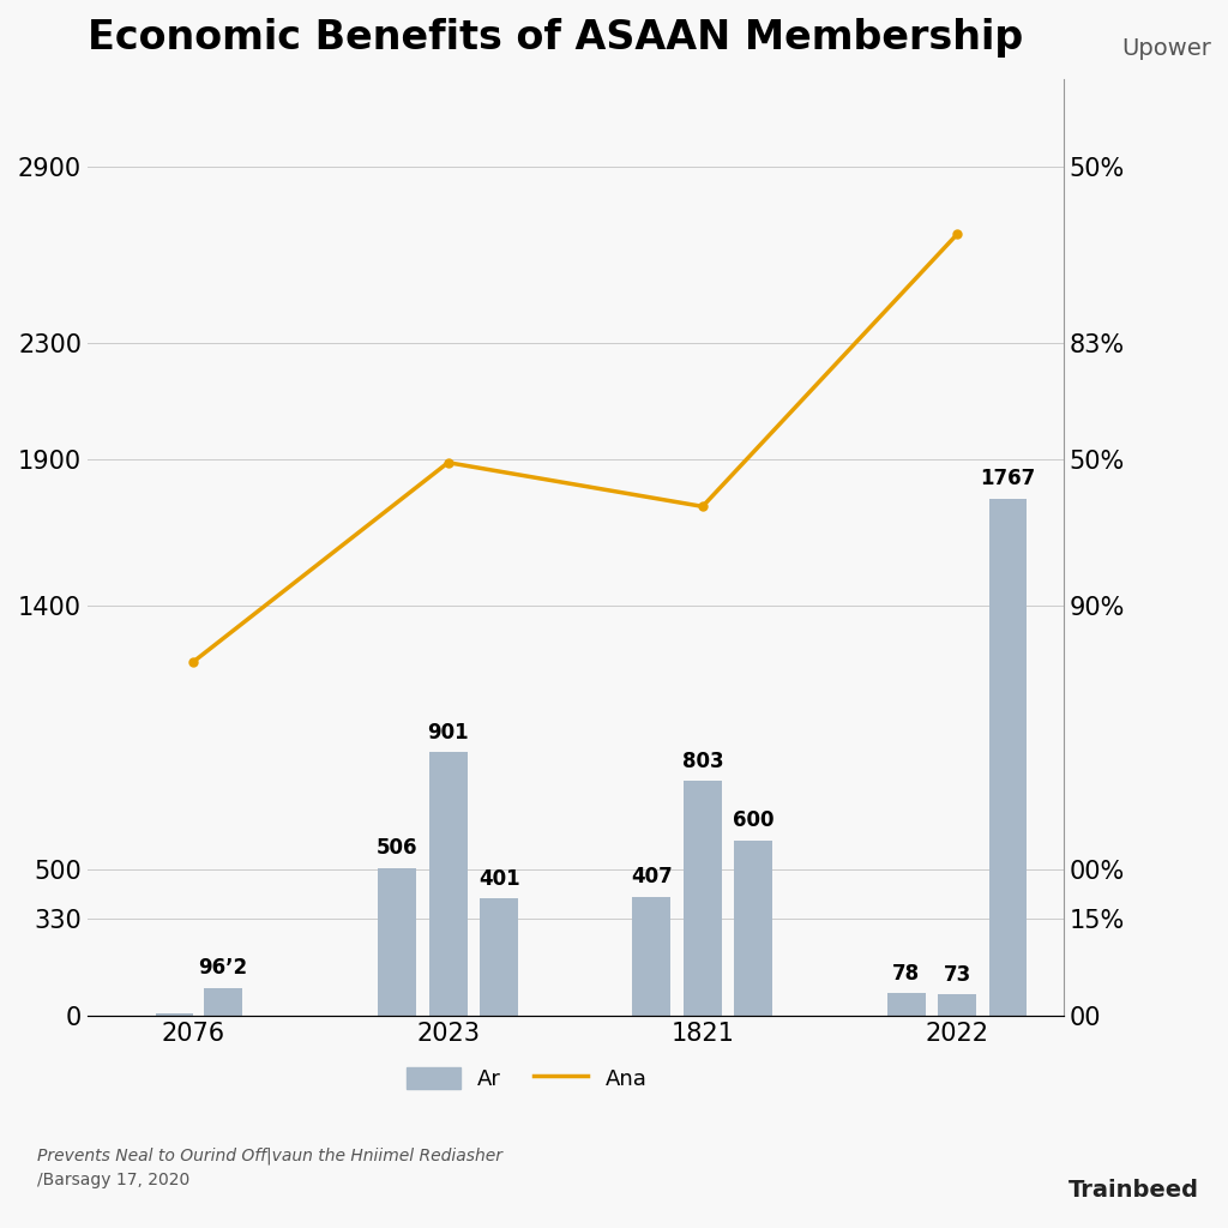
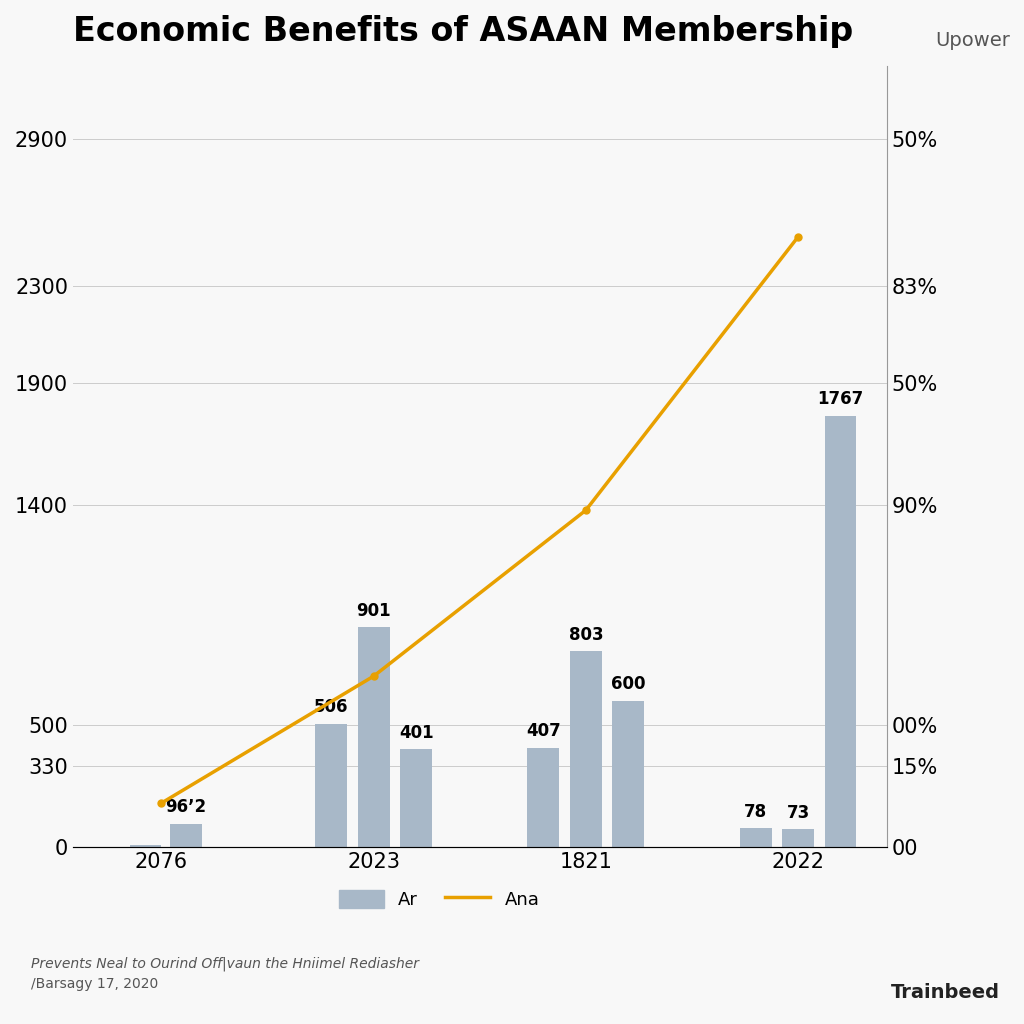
Ana/2076: 1210 -> 180
Ana/2023: 1890 -> 700
Ana/1821: 1740 -> 1380
Ana/2022: 2670 -> 2500
